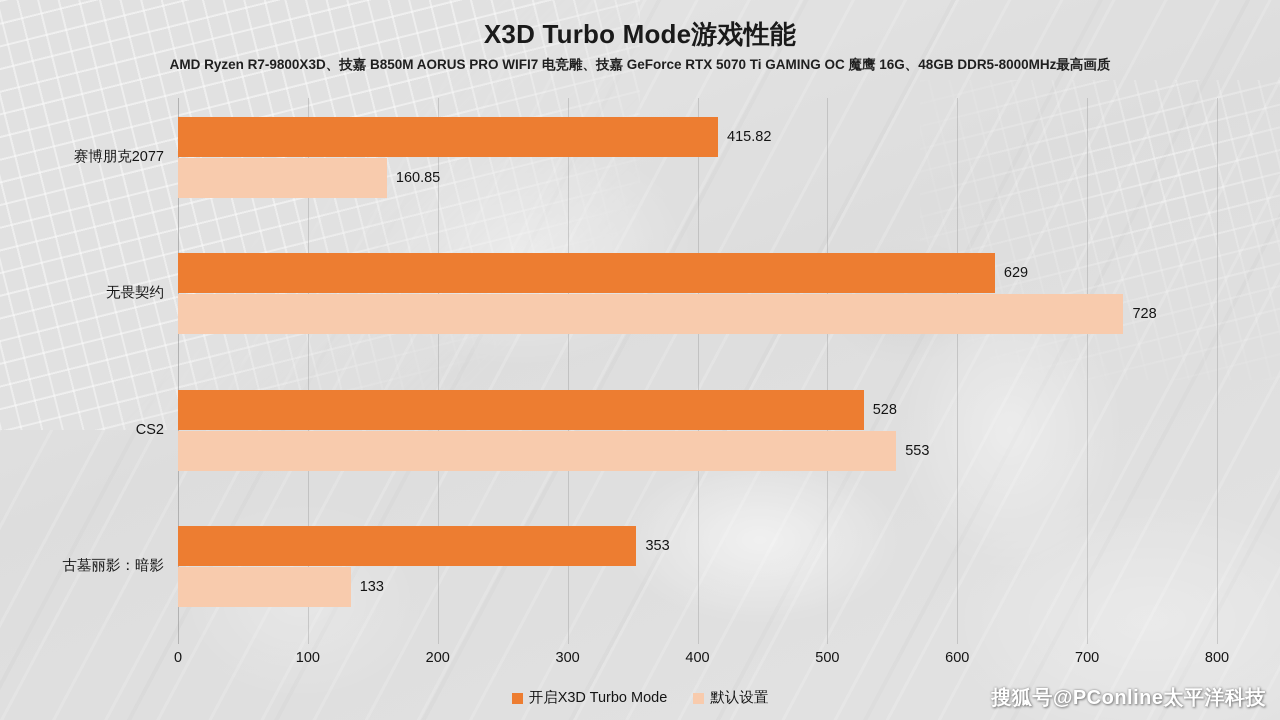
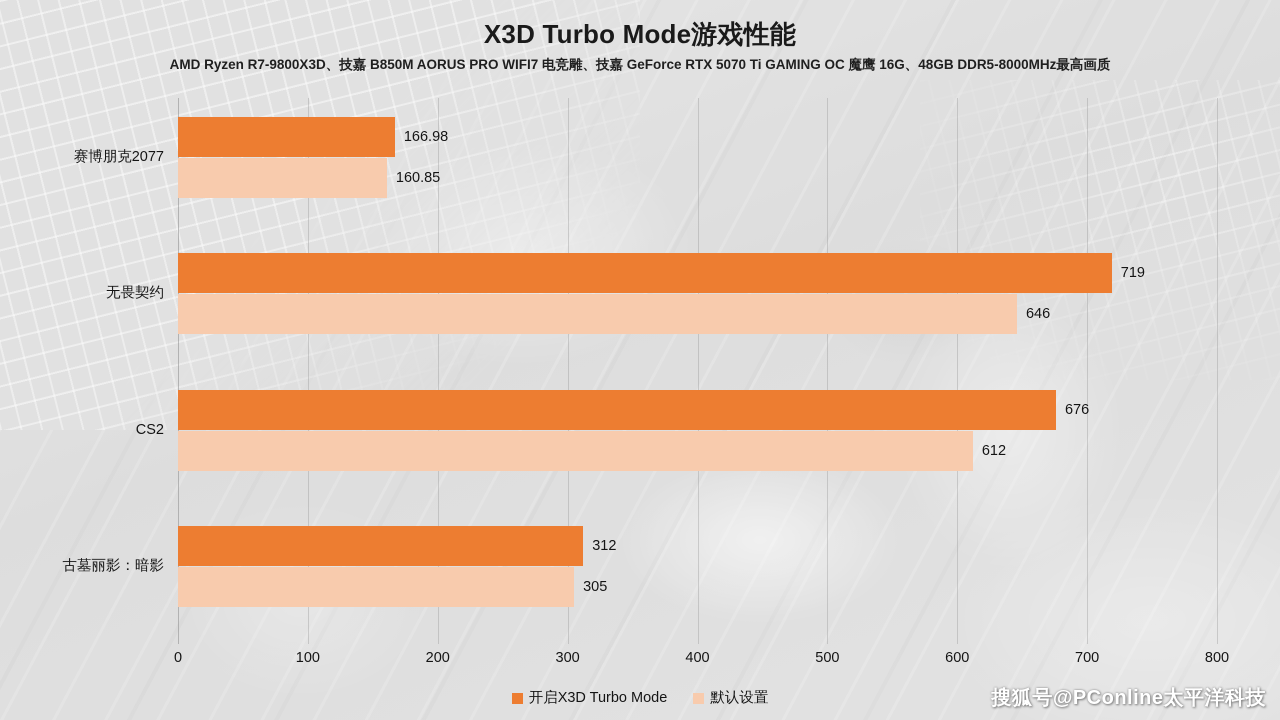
开启X3D Turbo Mode/赛博朋克2077: 415.82 -> 166.98
开启X3D Turbo Mode/无畏契约: 629 -> 719
默认设置/无畏契约: 728 -> 646
开启X3D Turbo Mode/CS2: 528 -> 676
默认设置/CS2: 553 -> 612
开启X3D Turbo Mode/古墓丽影：暗影: 353 -> 312
默认设置/古墓丽影：暗影: 133 -> 305
